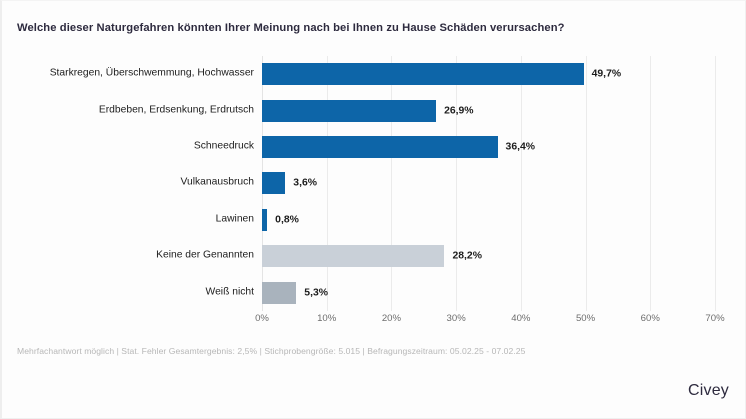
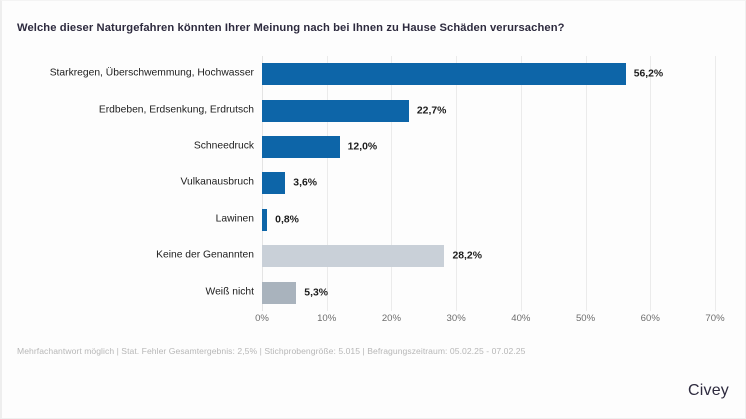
Starkregen, Überschwemmung, Hochwasser: 49,7% -> 56,2%
Erdbeben, Erdsenkung, Erdrutsch: 26,9% -> 22,7%
Schneedruck: 36,4% -> 12,0%
